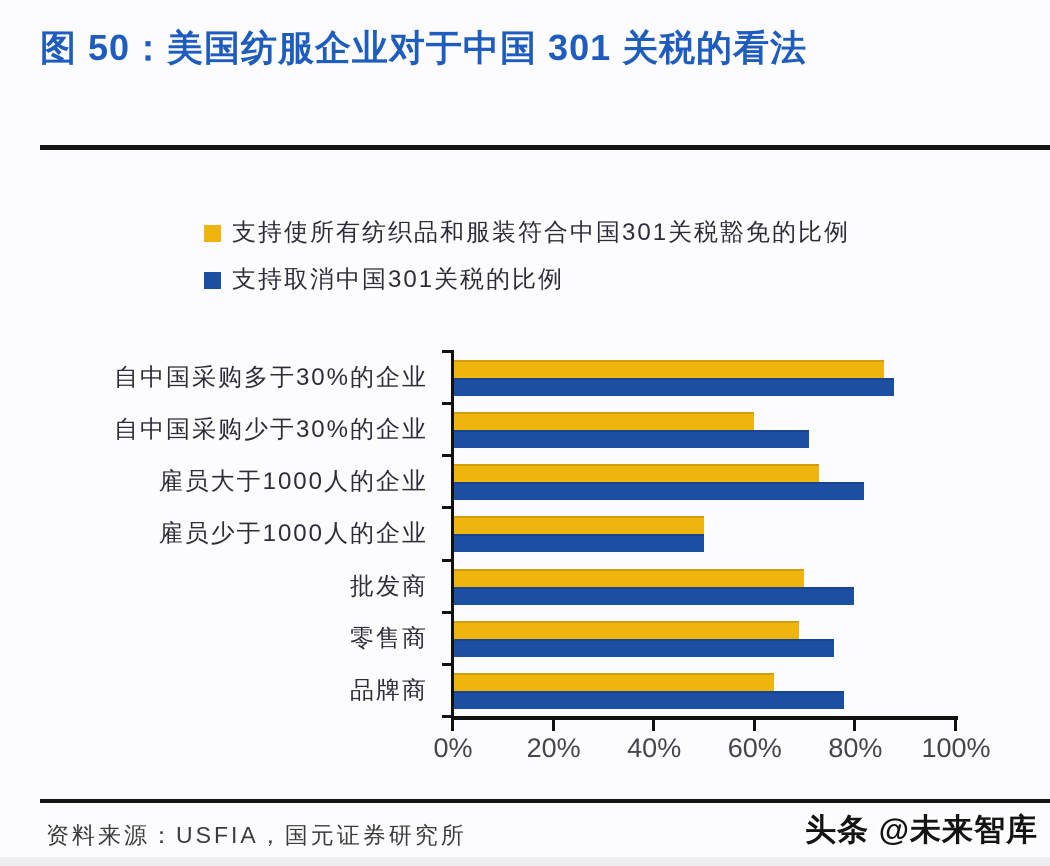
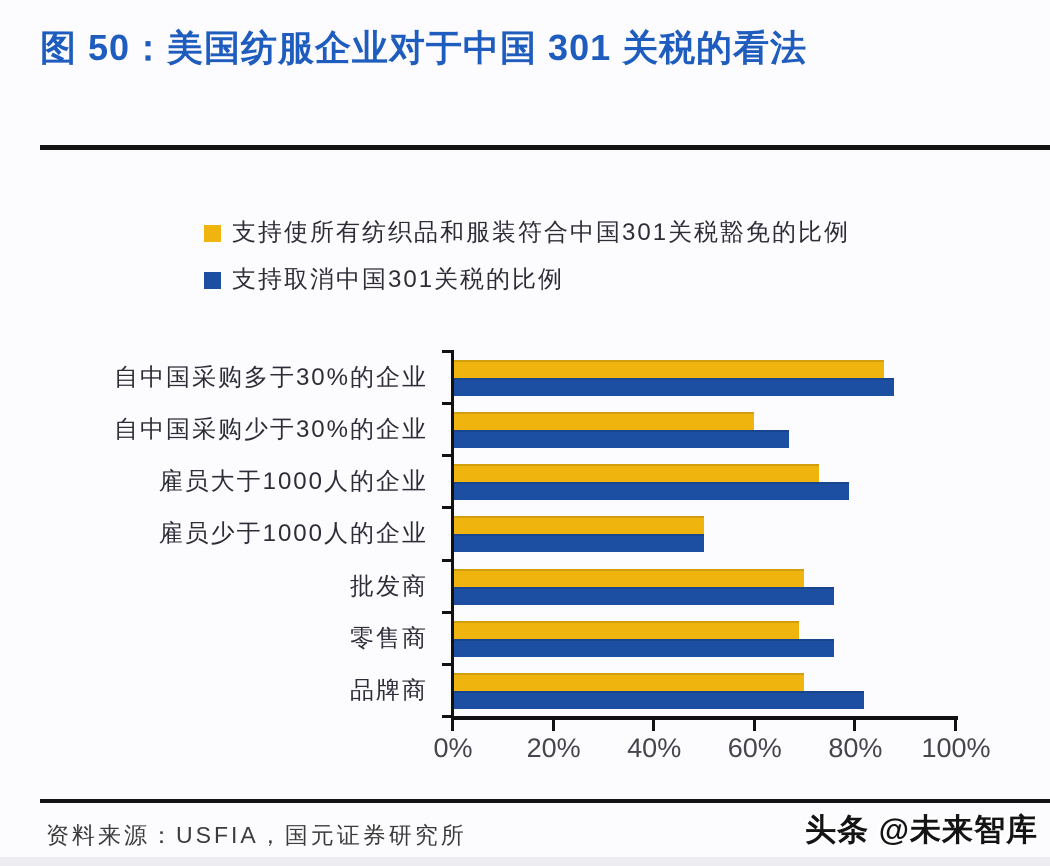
支持取消中国301关税的比例/自中国采购少于30%的企业: 71% -> 67%
支持取消中国301关税的比例/雇员大于1000人的企业: 82% -> 79%
支持取消中国301关税的比例/批发商: 80% -> 76%
支持使所有纺织品和服装符合中国301关税豁免的比例/品牌商: 64% -> 70%
支持取消中国301关税的比例/品牌商: 78% -> 82%
